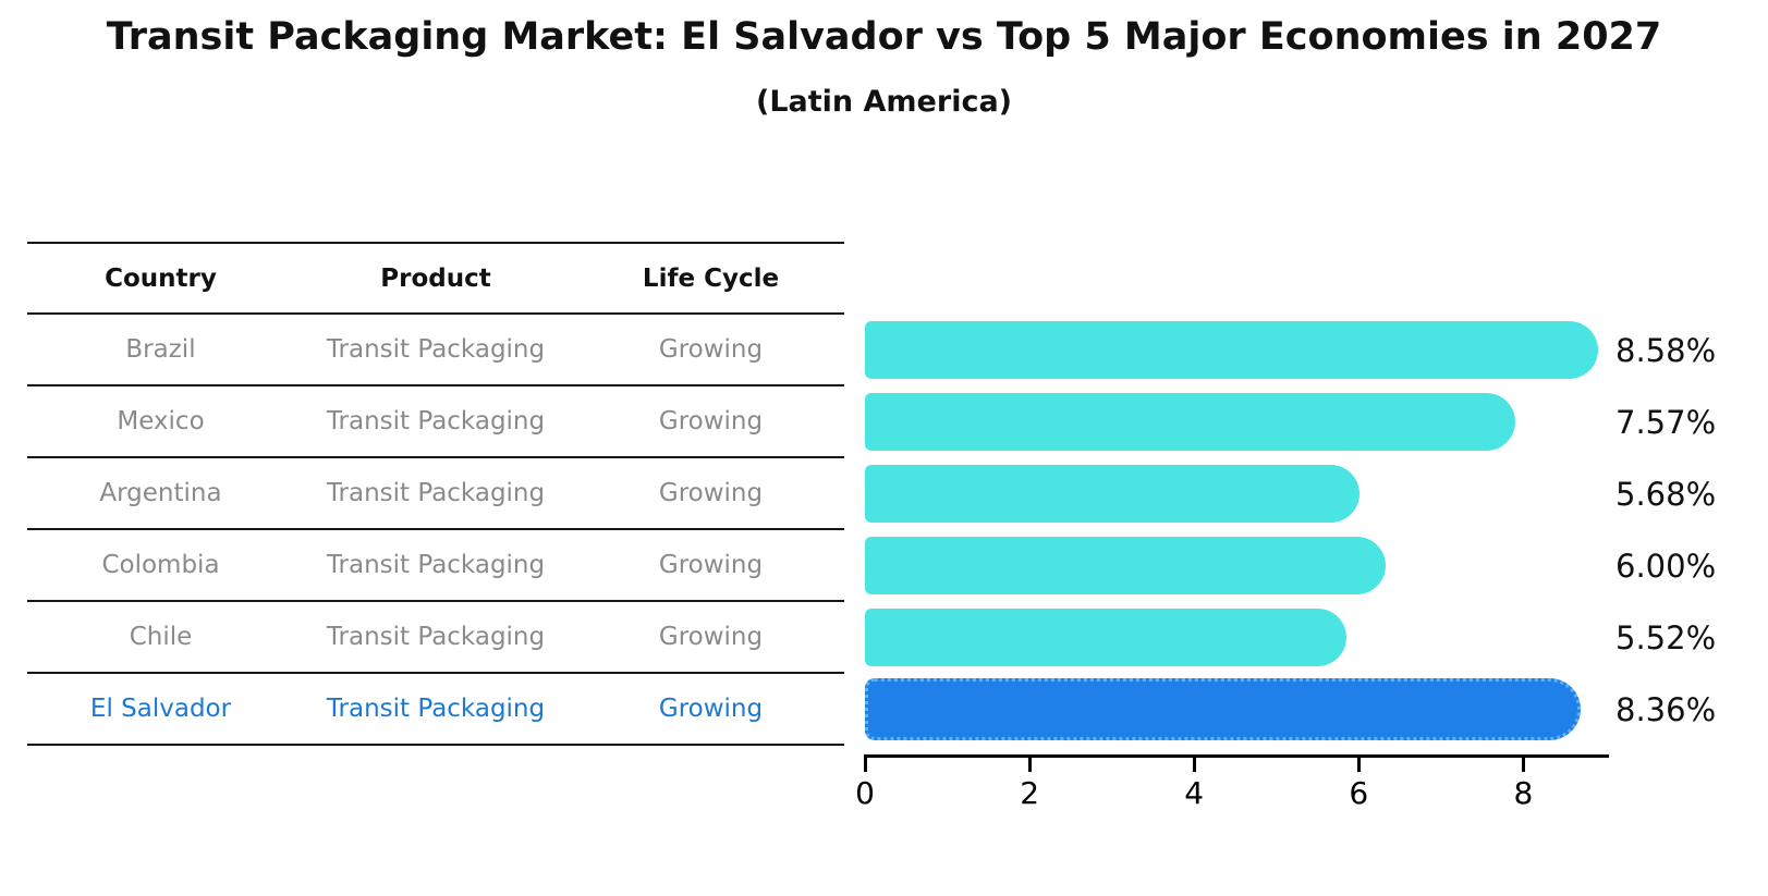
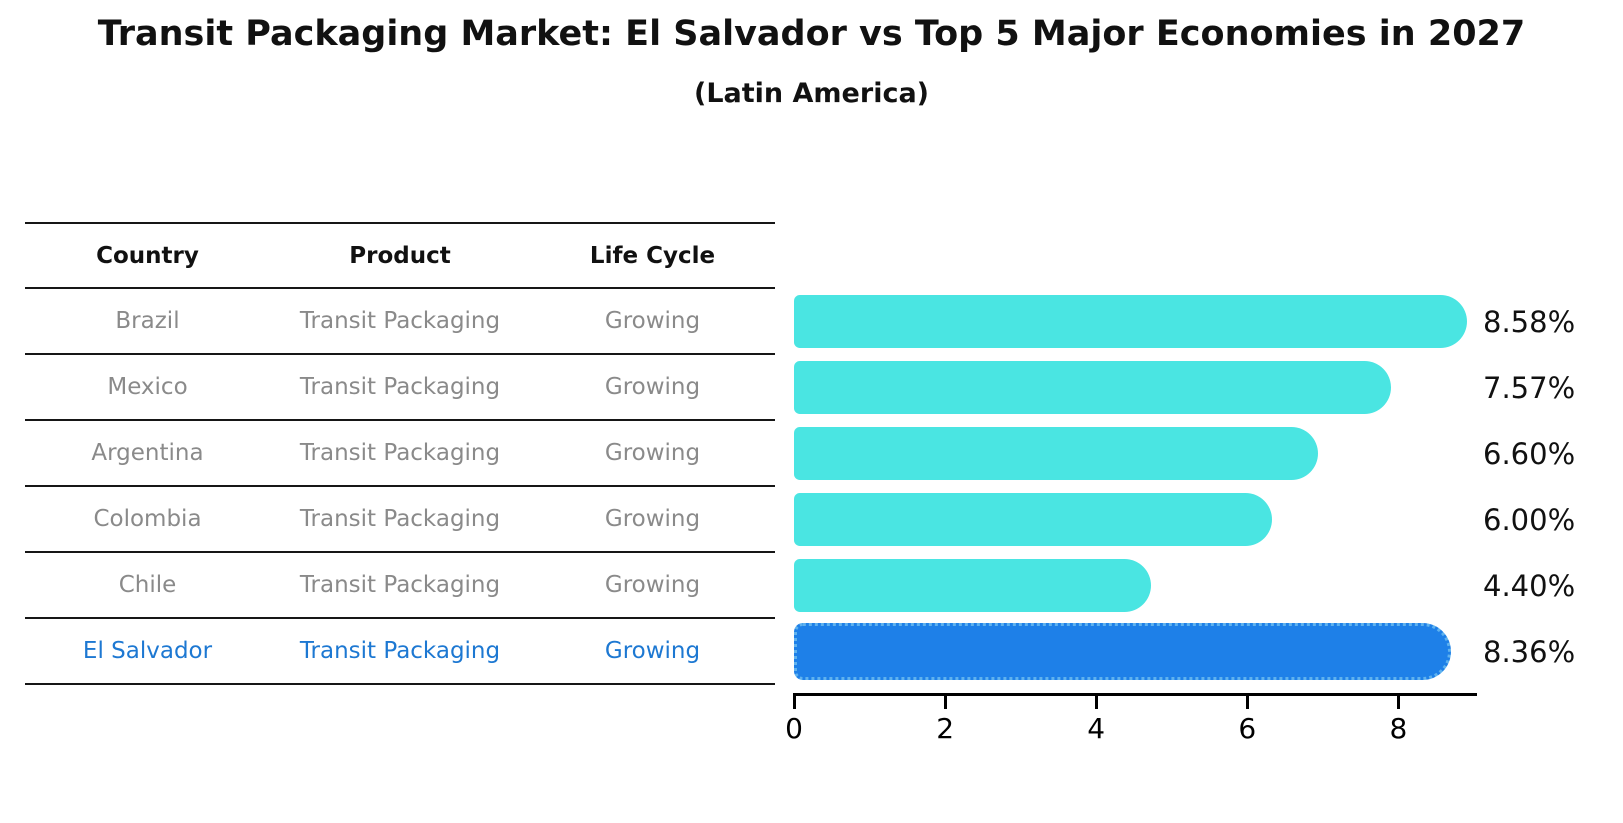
Argentina: 5.68% -> 6.60%
Chile: 5.52% -> 4.40%
